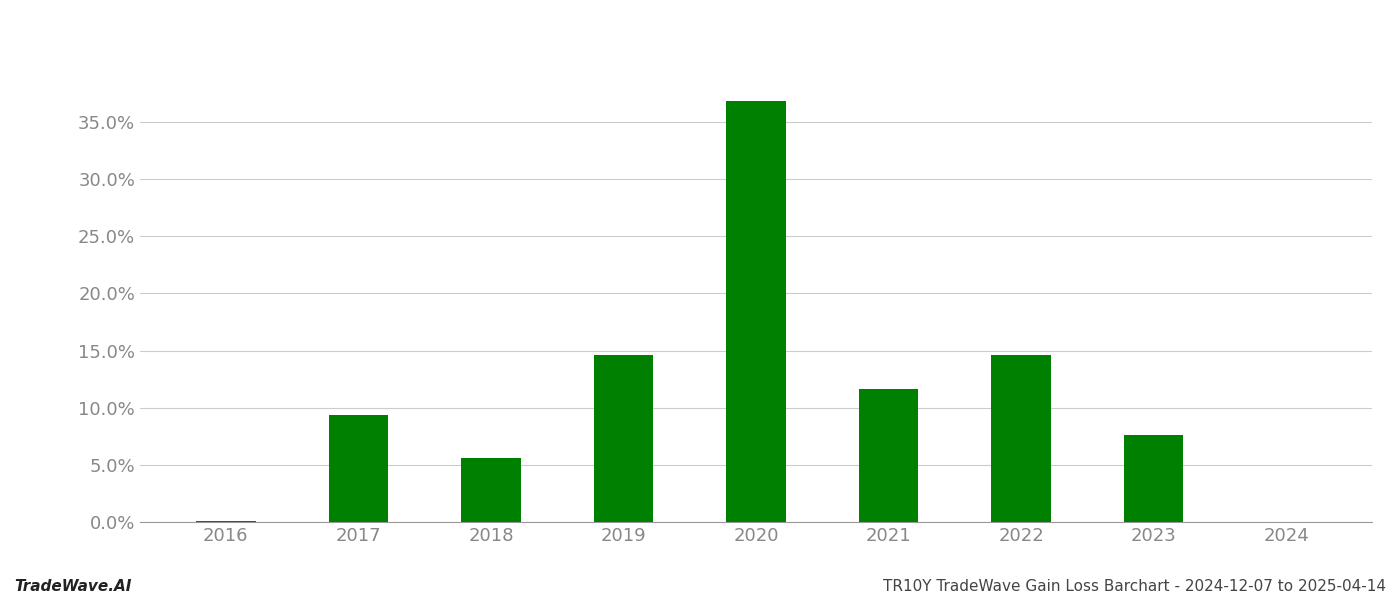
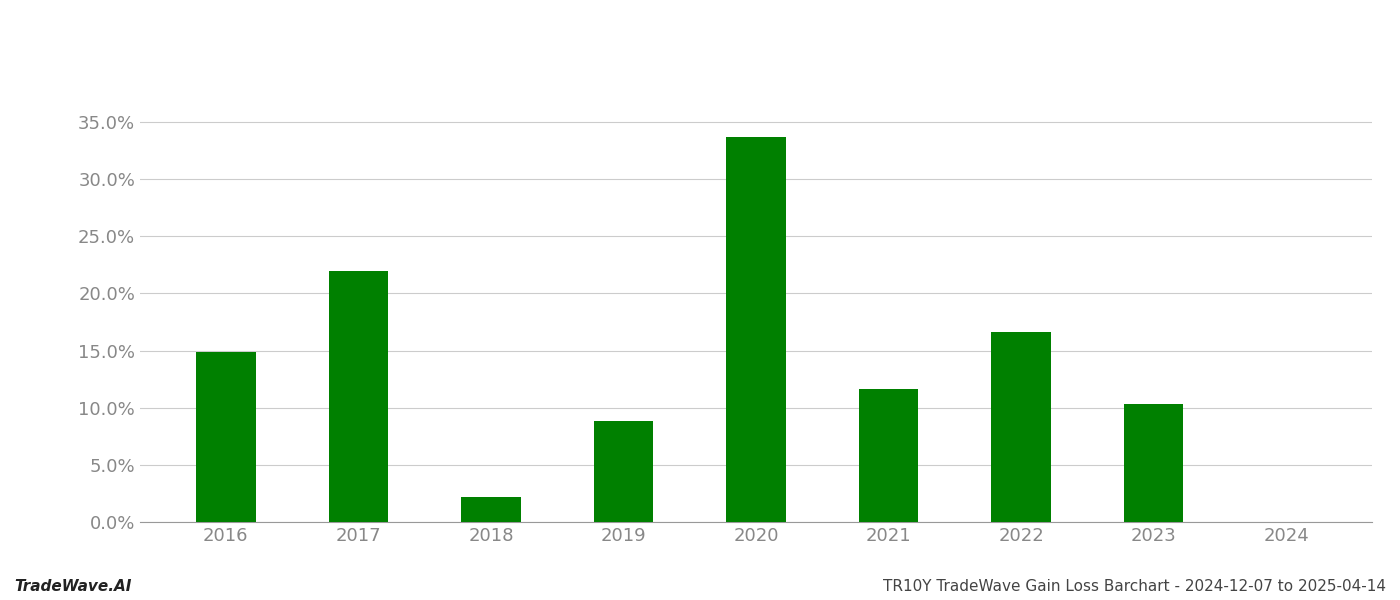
2016: 0.1% -> 14.9%
2017: 9.4% -> 22.0%
2018: 5.6% -> 2.2%
2019: 14.6% -> 8.8%
2020: 36.8% -> 33.7%
2022: 14.6% -> 16.6%
2023: 7.6% -> 10.3%
